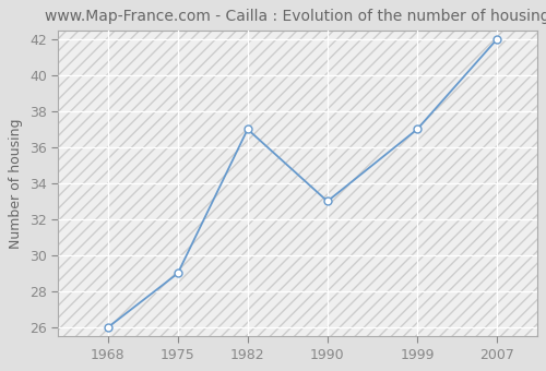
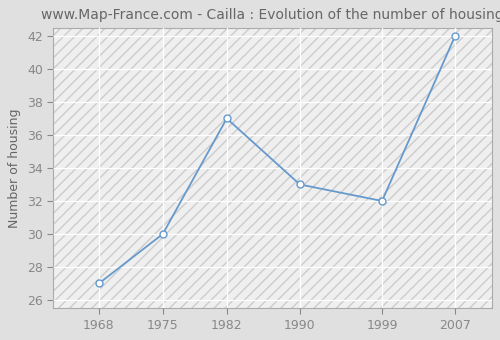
1968: 26 -> 27
1975: 29 -> 30
1999: 37 -> 32
